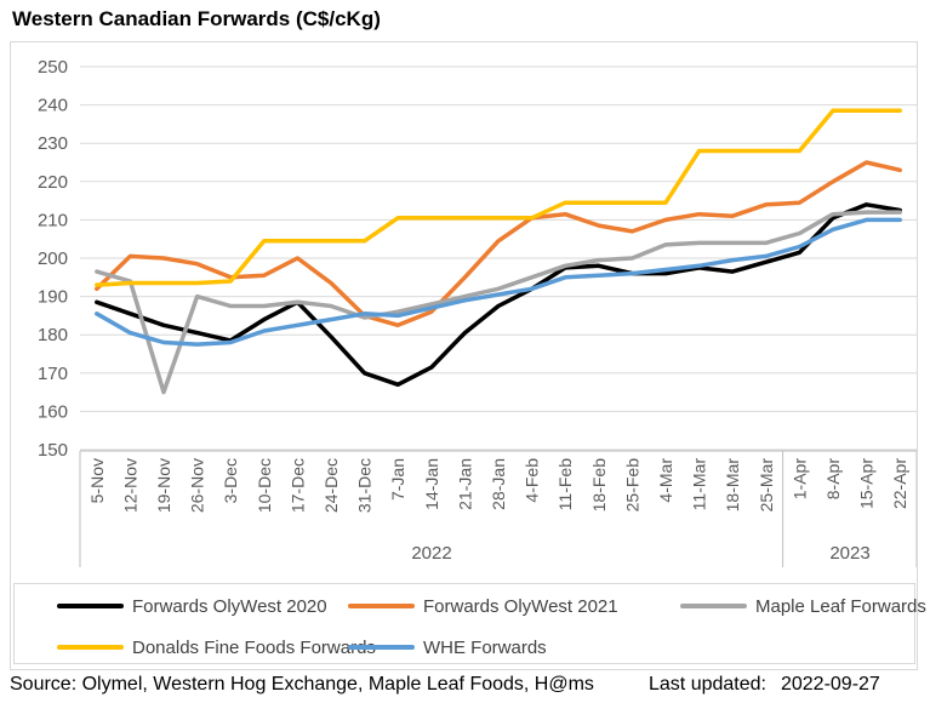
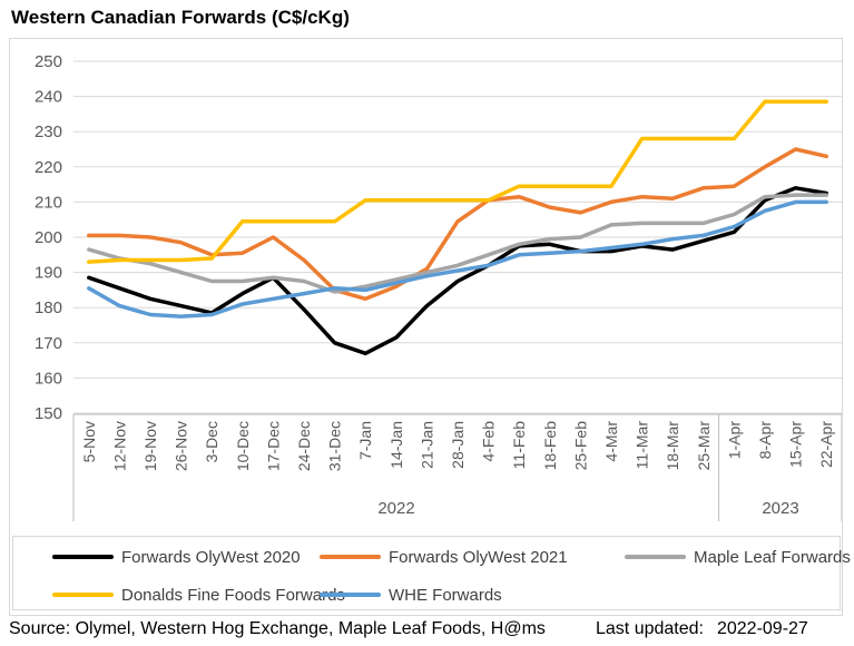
Forwards OlyWest 2021/5-Nov: 192 -> 200
Maple Leaf Forwards/19-Nov: 165 -> 192
Forwards OlyWest 2021/21-Jan: 195 -> 191
